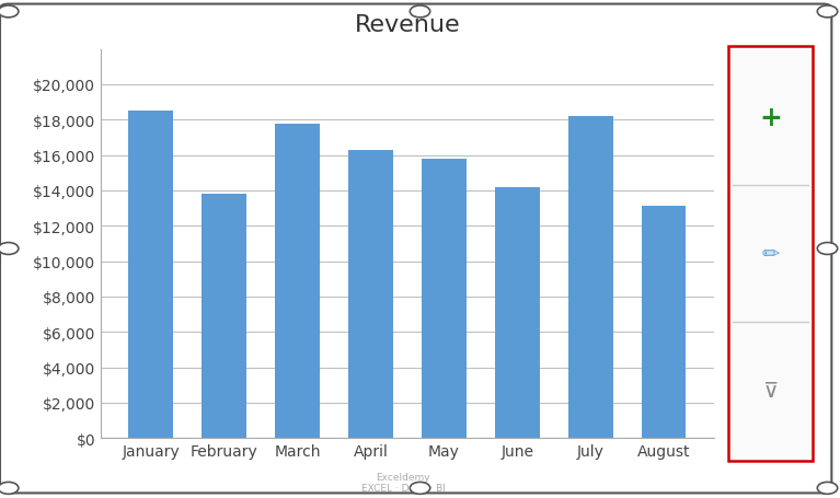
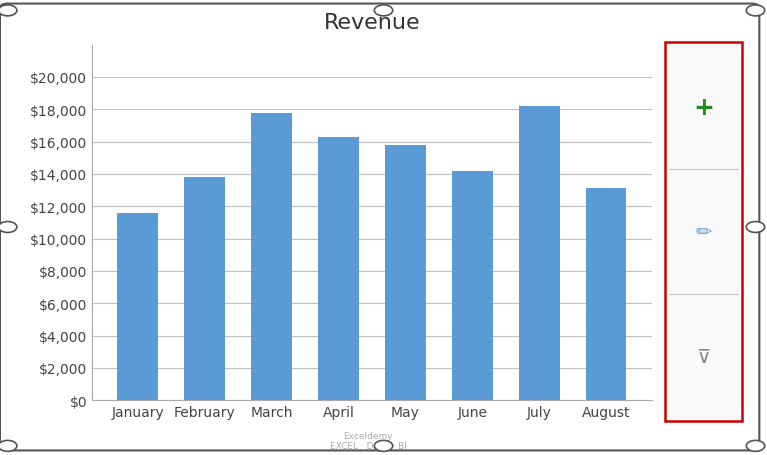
January: $18,500 -> $11,600
